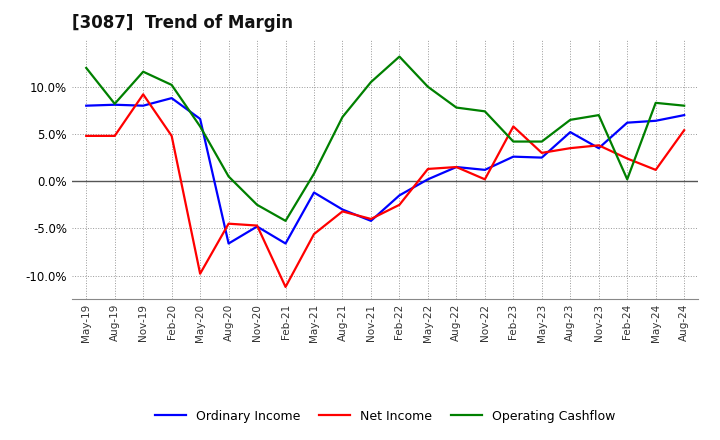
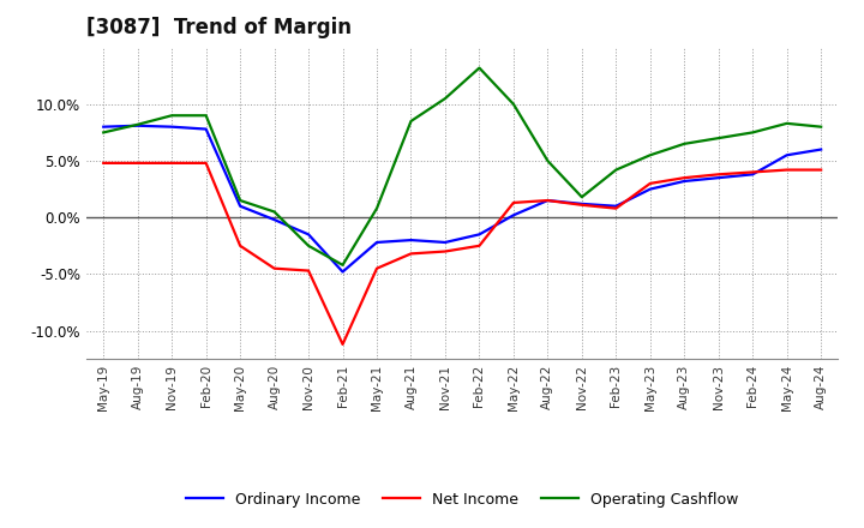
Operating Cashflow/May-19: 12.0% -> 7.5%
Net Income/Nov-19: 9.2% -> 4.8%
Operating Cashflow/Nov-19: 11.6% -> 9.0%
Ordinary Income/Feb-20: 8.8% -> 7.8%
Operating Cashflow/Feb-20: 10.2% -> 9.0%
Ordinary Income/May-20: 6.6% -> 1.0%
Net Income/May-20: -9.8% -> -2.5%
Operating Cashflow/May-20: 5.8% -> 1.5%
Ordinary Income/Aug-20: -6.6% -> -0.2%
Ordinary Income/Nov-20: -4.8% -> -1.5%
Ordinary Income/Feb-21: -6.6% -> -4.8%
Ordinary Income/May-21: -1.2% -> -2.2%
Net Income/May-21: -5.6% -> -4.5%
Ordinary Income/Aug-21: -3.0% -> -2.0%
Operating Cashflow/Aug-21: 6.8% -> 8.5%
Ordinary Income/Nov-21: -4.2% -> -2.2%
Net Income/Nov-21: -4.0% -> -3.0%
Operating Cashflow/Aug-22: 7.8% -> 5.0%
Net Income/Nov-22: 0.2% -> 1.1%
Operating Cashflow/Nov-22: 7.4% -> 1.8%
Ordinary Income/Feb-23: 2.6% -> 1.0%
Net Income/Feb-23: 5.8% -> 0.8%
Operating Cashflow/May-23: 4.2% -> 5.5%
Ordinary Income/Aug-23: 5.2% -> 3.2%
Ordinary Income/Feb-24: 6.2% -> 3.8%
Net Income/Feb-24: 2.4% -> 4.0%
Operating Cashflow/Feb-24: 0.2% -> 7.5%
Ordinary Income/May-24: 6.4% -> 5.5%
Net Income/May-24: 1.2% -> 4.2%
Ordinary Income/Aug-24: 7.0% -> 6.0%
Net Income/Aug-24: 5.4% -> 4.2%
